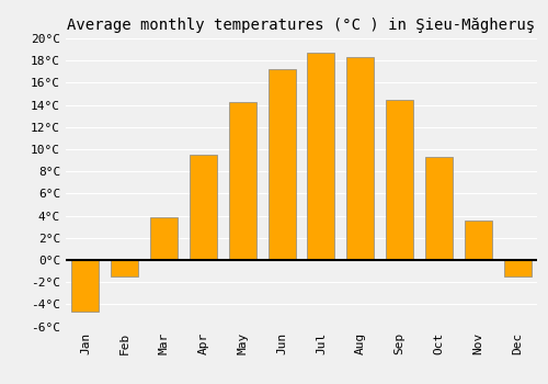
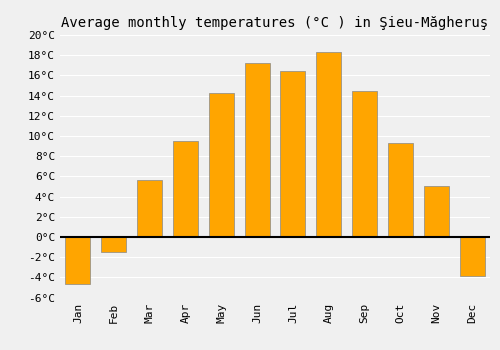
Mar: 3.9°C -> 5.6°C
Jul: 18.7°C -> 16.4°C
Nov: 3.6°C -> 5.0°C
Dec: -1.5°C -> -3.9°C
